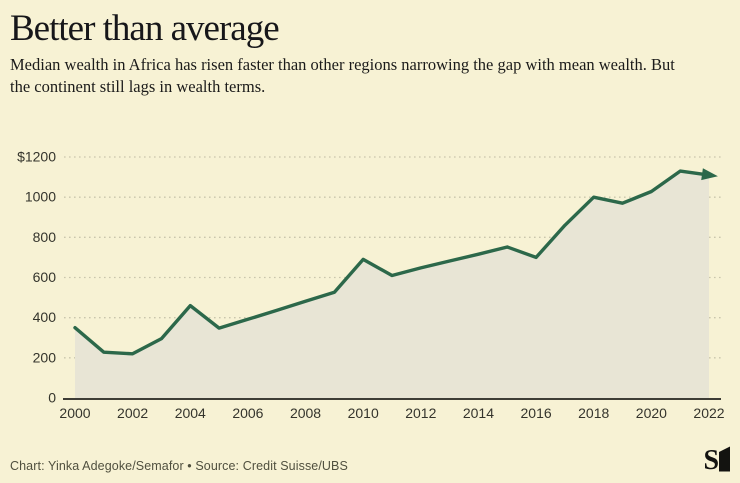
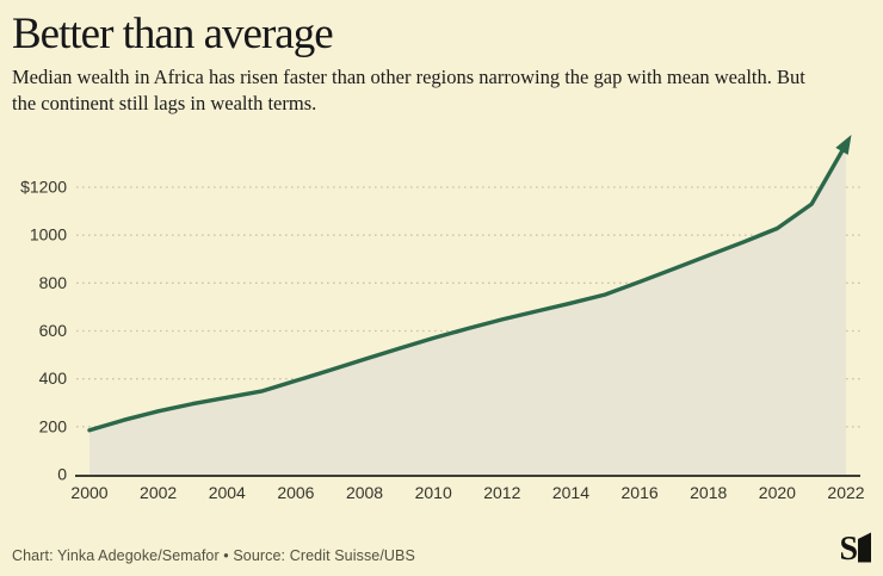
2000: $350 -> $180
2002: $220 -> $260
2004: $460 -> $320
2010: $690 -> $570
2016: $700 -> $800
2018: $1000 -> $920
2022: $1110 -> $1380
